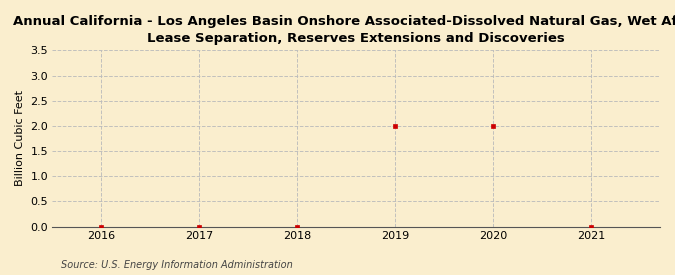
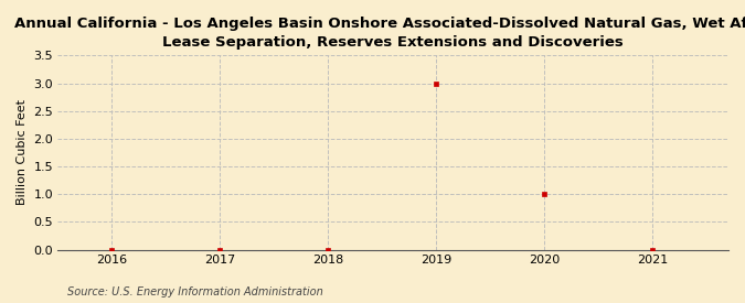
2019: 2 -> 3
2020: 2 -> 1
